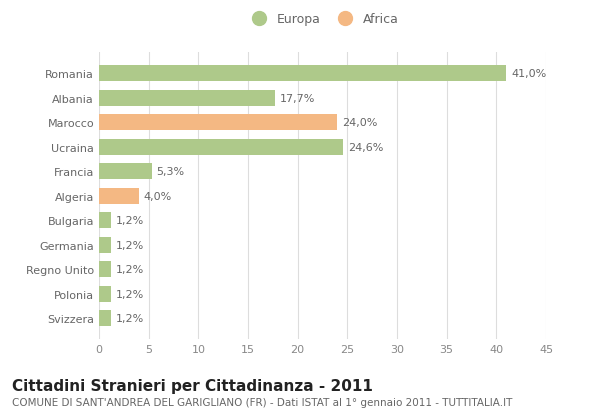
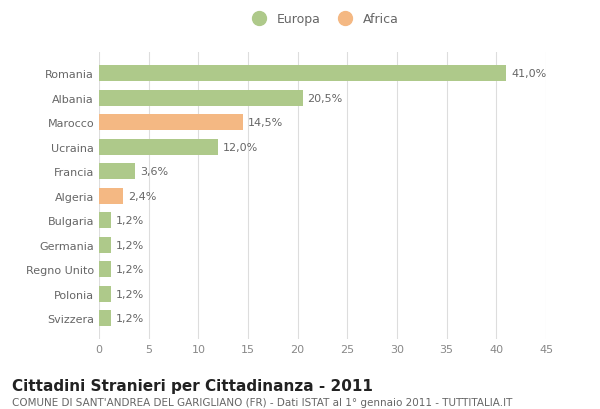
Albania: 17,7% -> 20,5%
Marocco: 24,0% -> 14,5%
Ucraina: 24,6% -> 12,0%
Francia: 5,3% -> 3,6%
Algeria: 4,0% -> 2,4%
